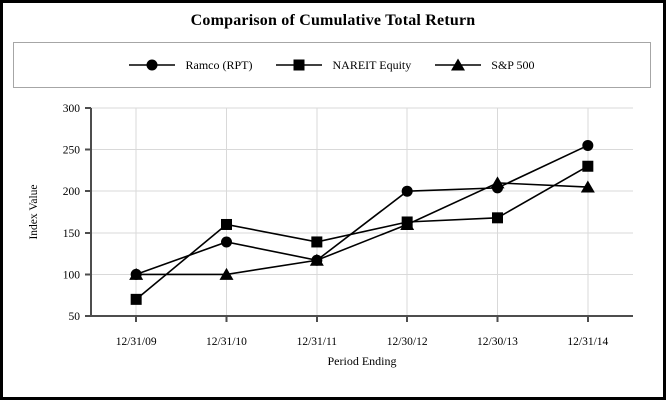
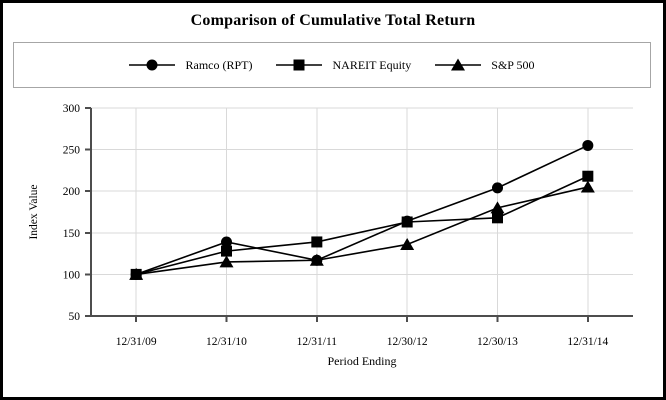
NAREIT Equity/12/31/09: 70 -> 100
NAREIT Equity/12/31/10: 160 -> 130
S&P 500/12/31/10: 100 -> 120
Ramco (RPT)/12/30/12: 200 -> 160
S&P 500/12/30/12: 160 -> 140
S&P 500/12/30/13: 210 -> 180
NAREIT Equity/12/31/14: 230 -> 220
